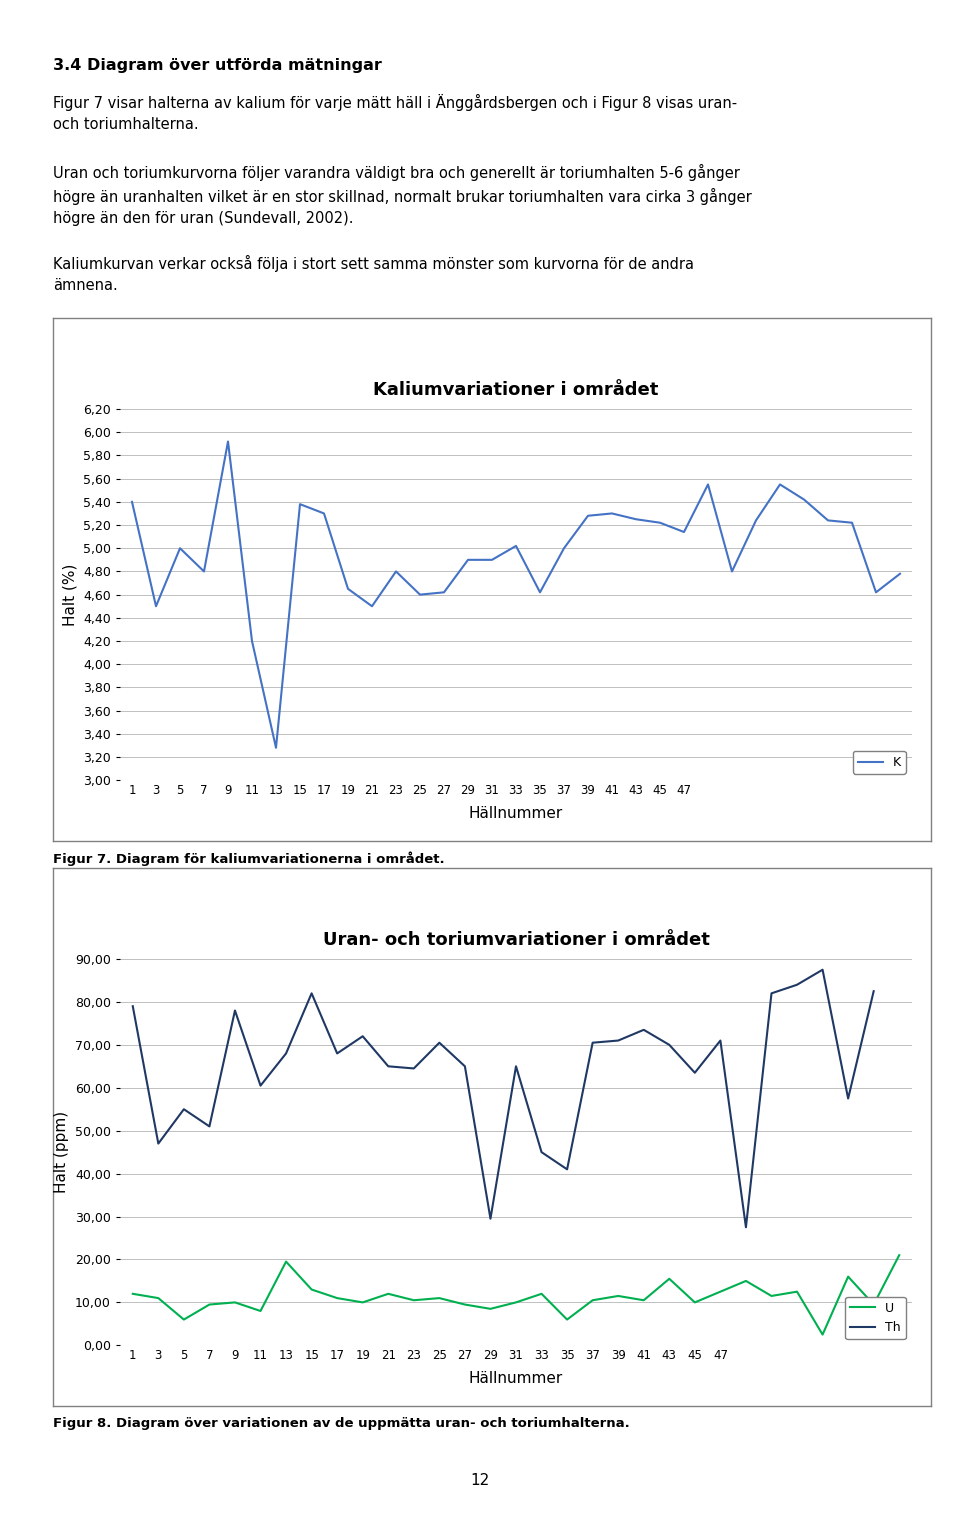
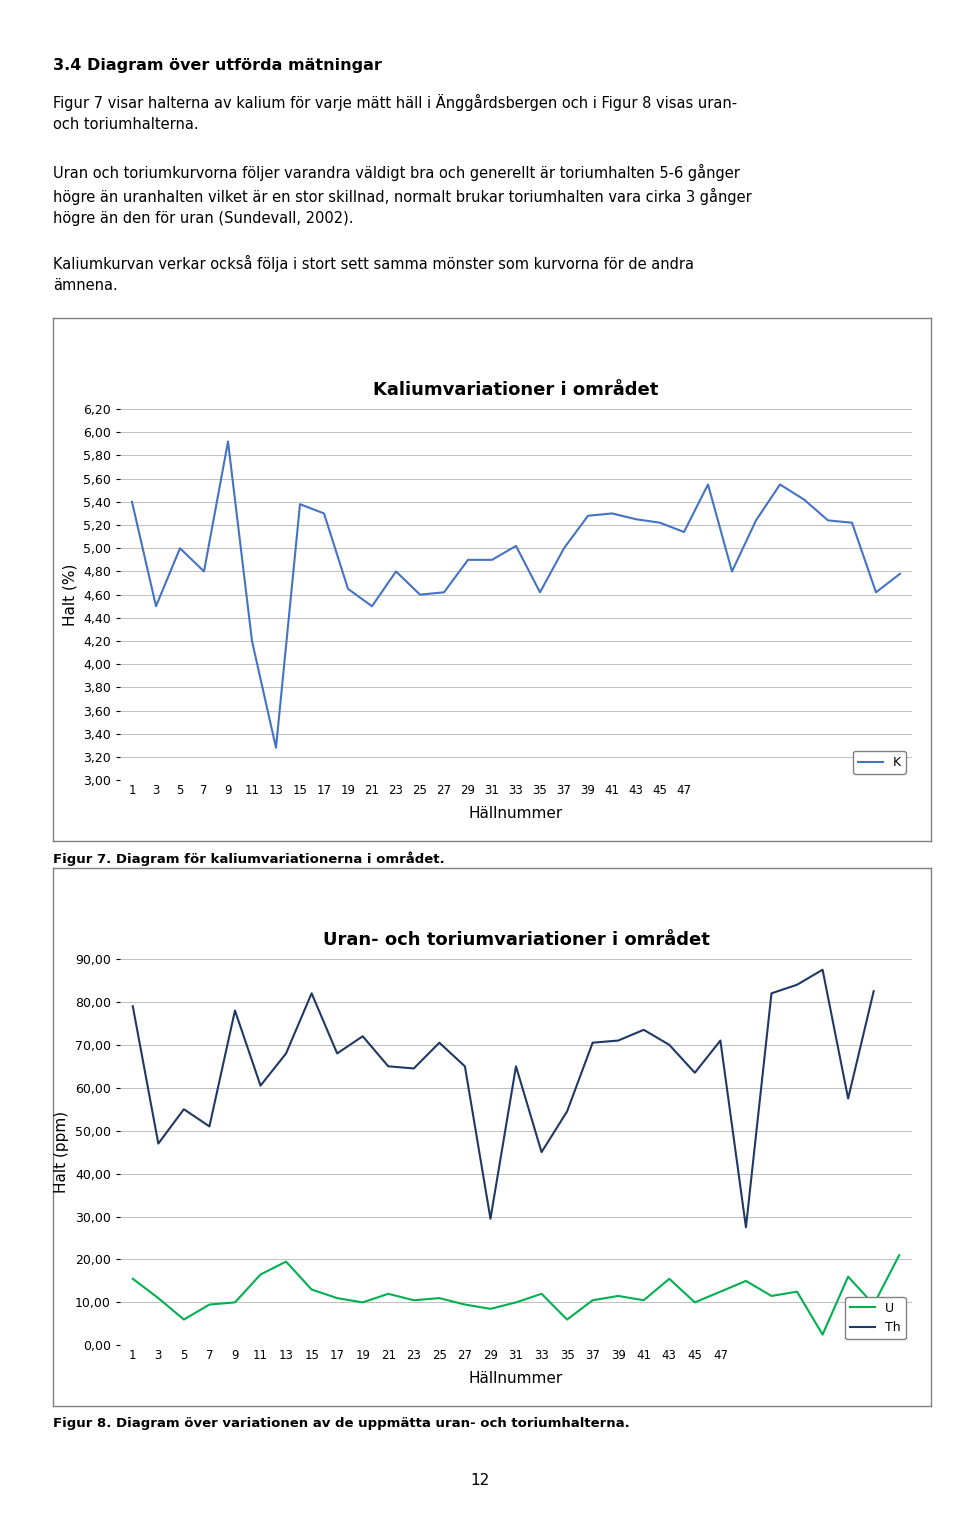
Uran- och toriumvariationer i området/U/1: 12,0 -> 15,5
Uran- och toriumvariationer i området/U/11: 8,0 -> 16,5
Uran- och toriumvariationer i området/Th/35: 41,0 -> 54,5
